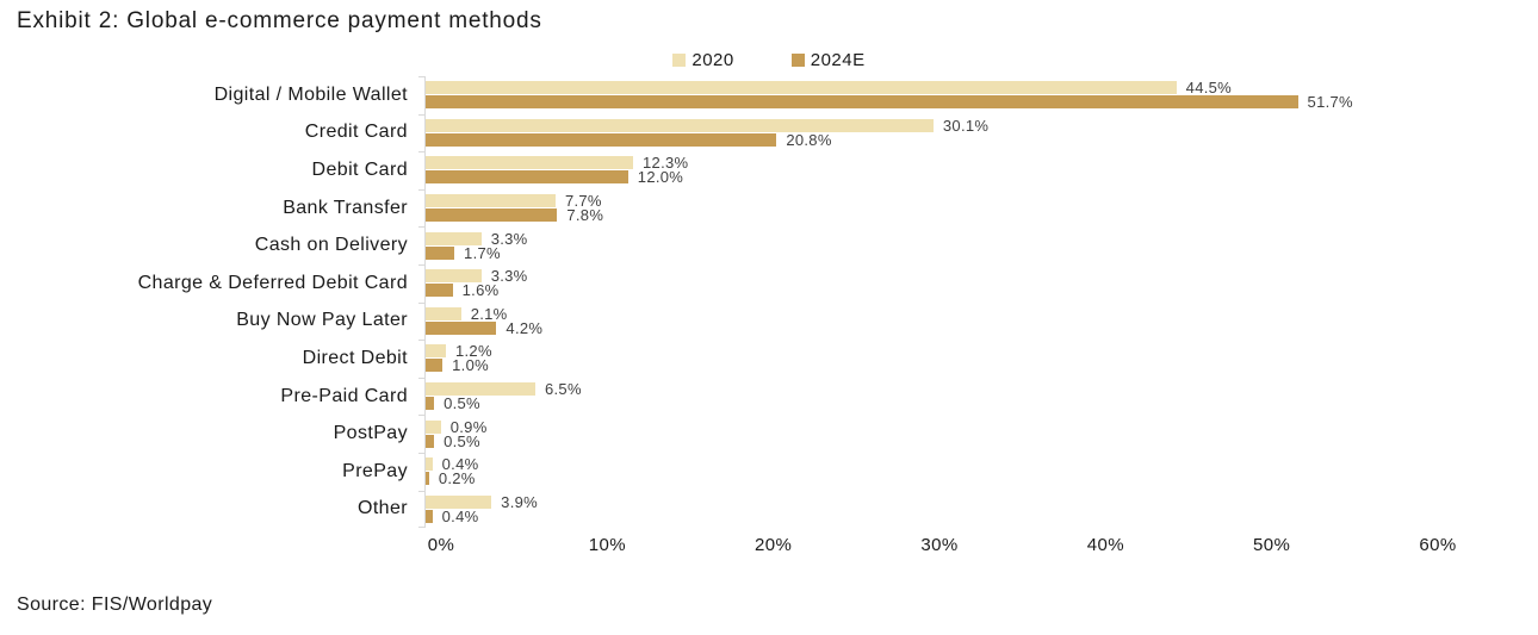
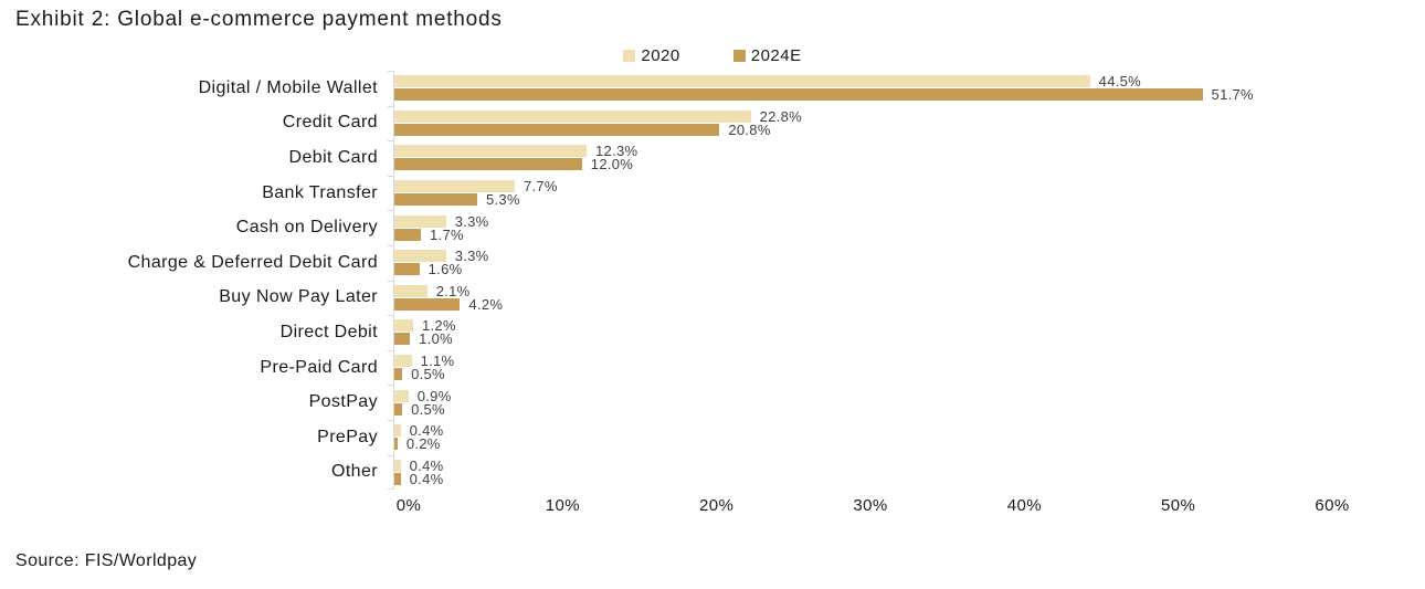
2020/Credit Card: 30.1% -> 22.8%
2024E/Bank Transfer: 7.8% -> 5.3%
2020/Pre-Paid Card: 6.5% -> 1.1%
2020/Other: 3.9% -> 0.4%
